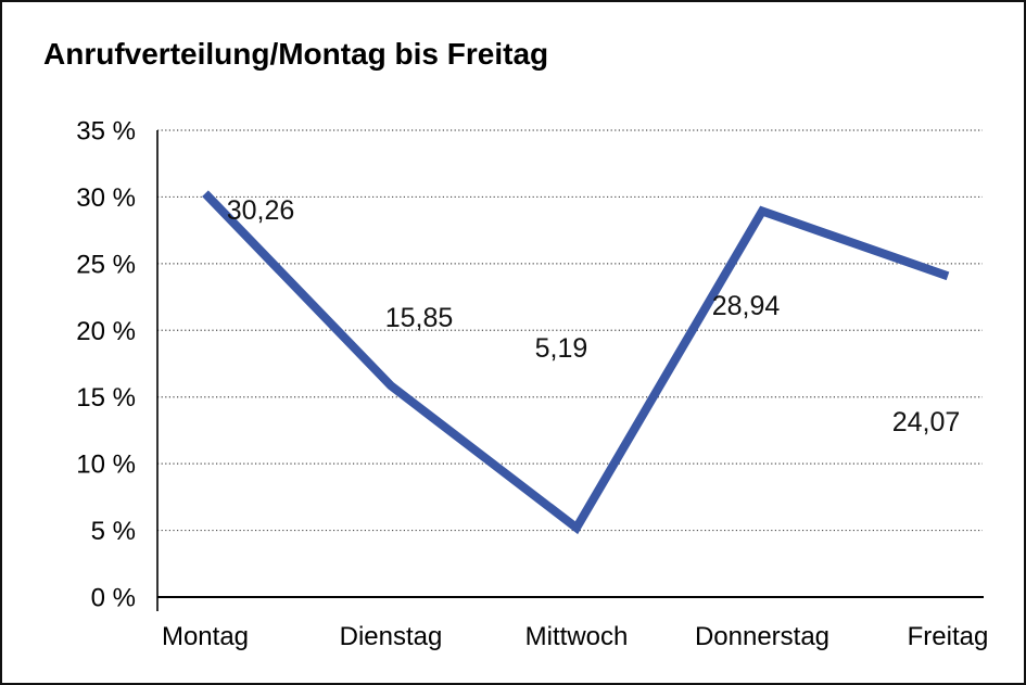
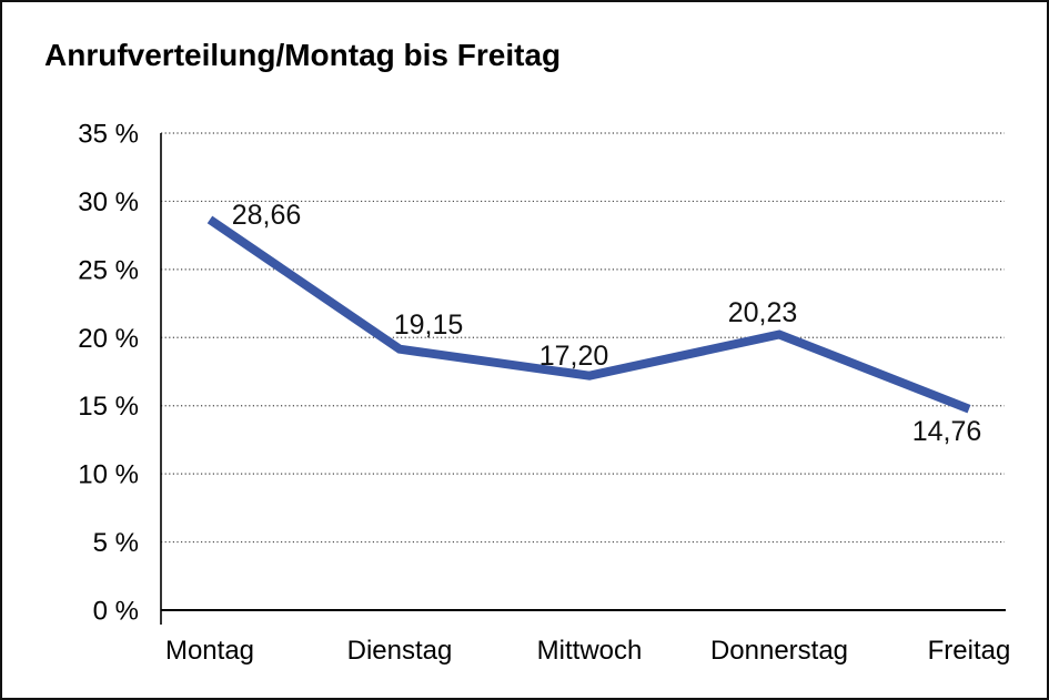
Montag: 30,26 -> 28,66
Dienstag: 15,85 -> 19,15
Mittwoch: 5,19 -> 17,20
Donnerstag: 28,94 -> 20,23
Freitag: 24,07 -> 14,76
